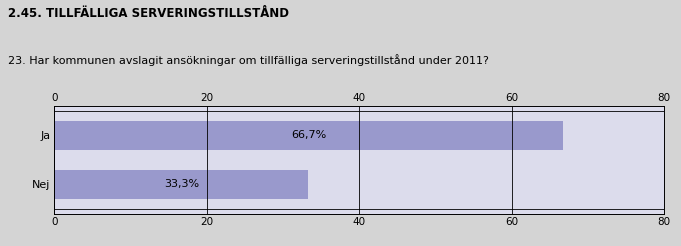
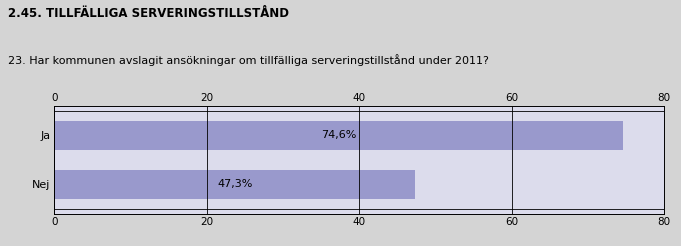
Ja: 66,7% -> 74,6%
Nej: 33,3% -> 47,3%
